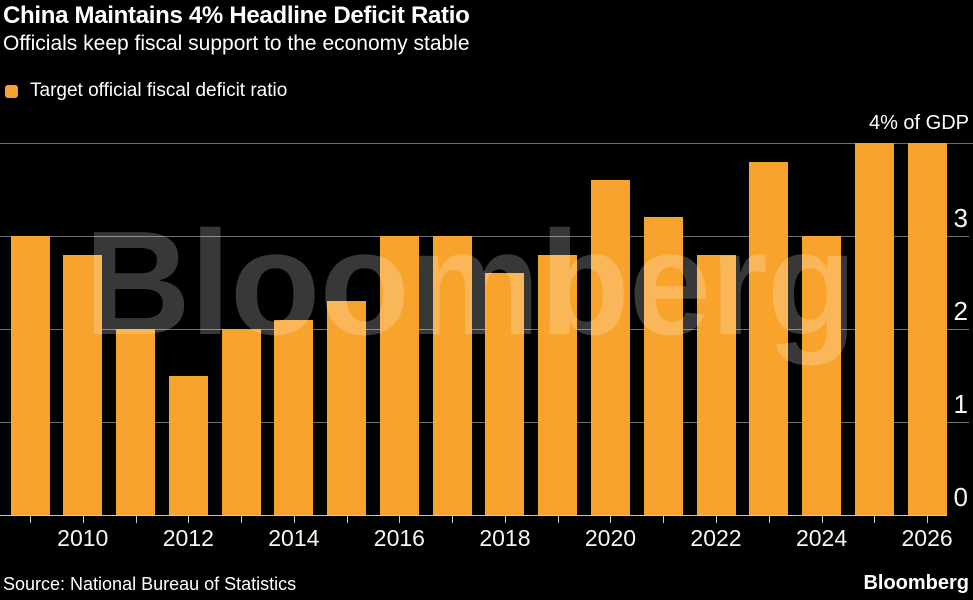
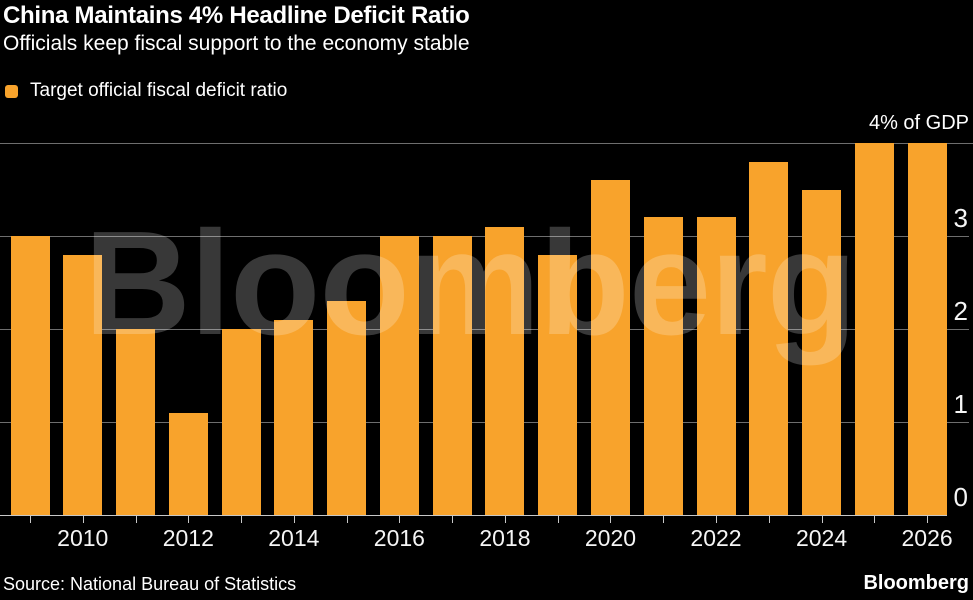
2012: 1.5 -> 1.1
2018: 2.6 -> 3.1
2022: 2.8 -> 3.2
2024: 3.0 -> 3.5
